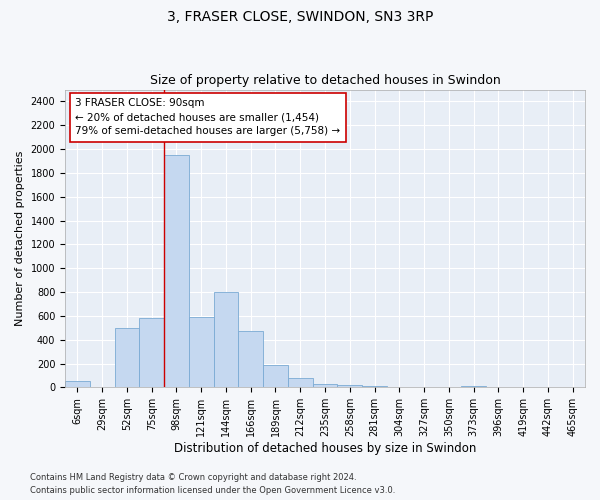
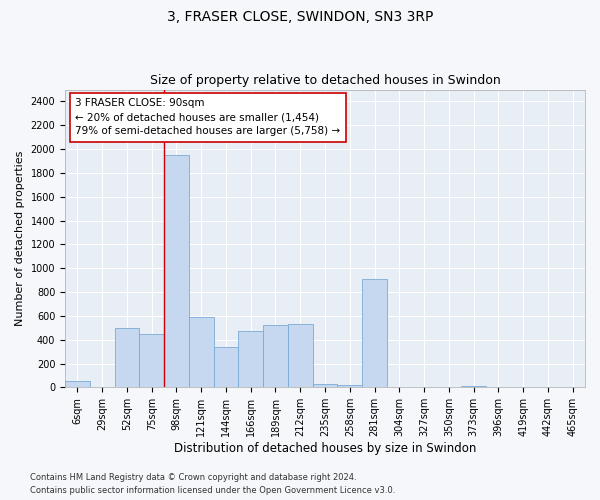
75sqm: 580 -> 450
144sqm: 800 -> 340
189sqm: 190 -> 520
212sqm: 80 -> 530
281sqm: 10 -> 910
